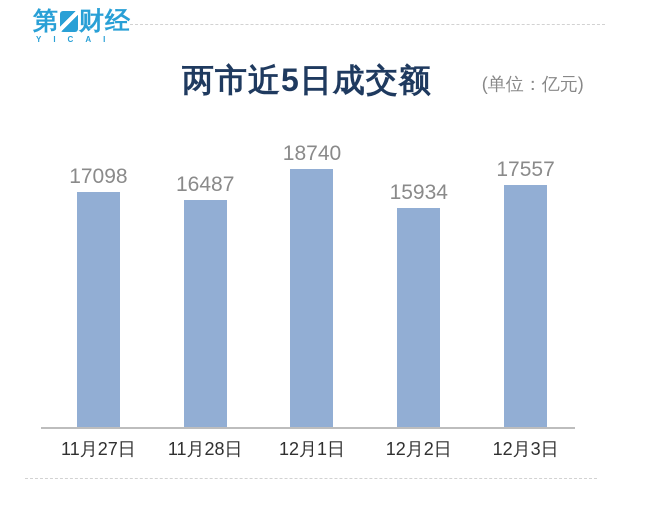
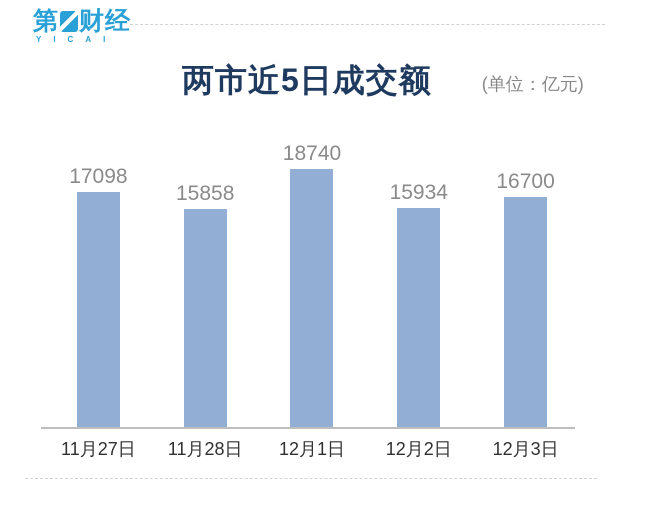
11月28日: 16487 -> 15858
12月3日: 17557 -> 16700
